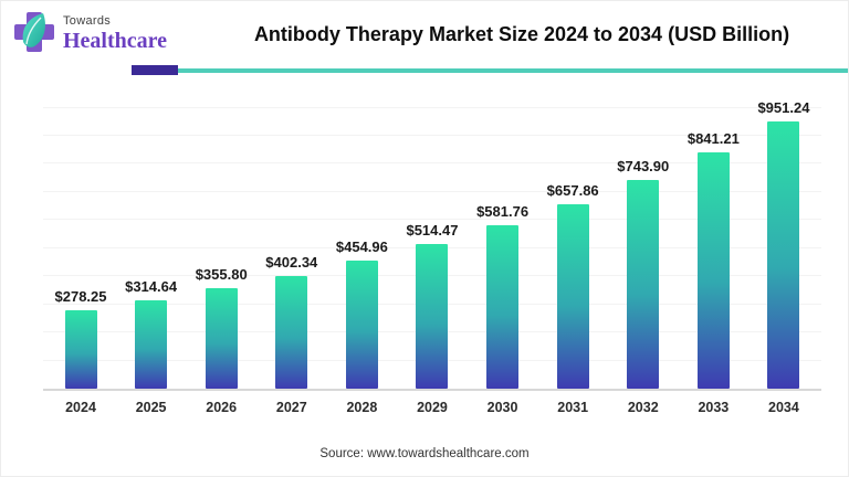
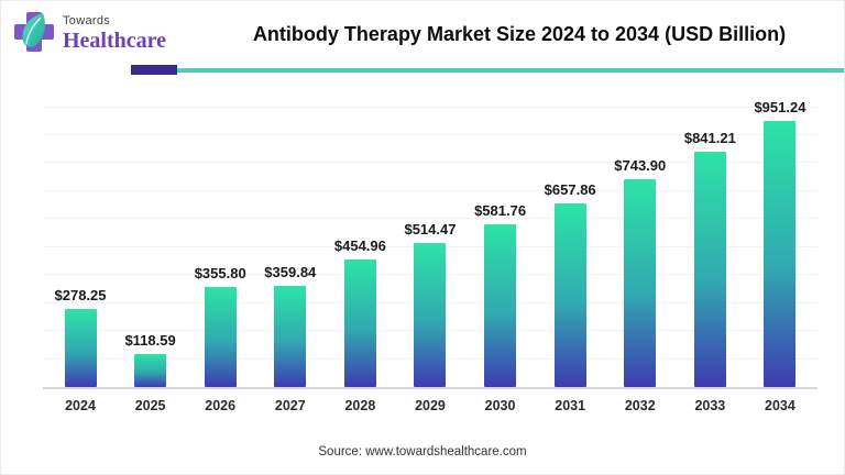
2025: $314.64 -> $118.59
2027: $402.34 -> $359.84
